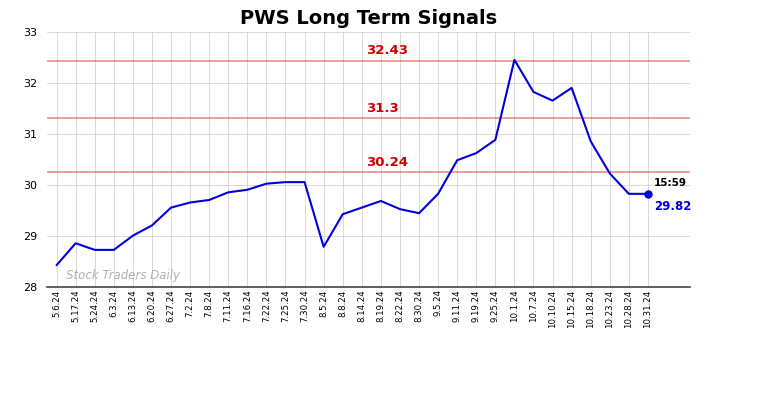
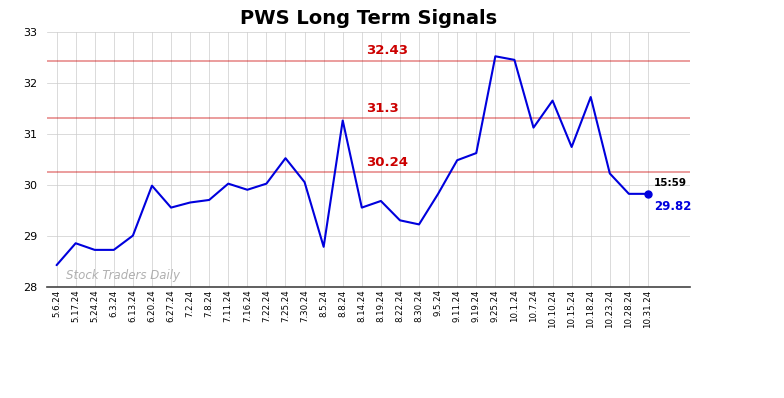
6.20.24: 29.20 -> 29.98
7.11.24: 29.85 -> 30.02
7.25.24: 30.05 -> 30.52
8.8.24: 29.42 -> 31.26
8.22.24: 29.52 -> 29.30
8.30.24: 29.44 -> 29.22
9.25.24: 30.88 -> 32.52
10.7.24: 31.82 -> 31.12
10.15.24: 31.90 -> 30.74
10.18.24: 30.85 -> 31.72
